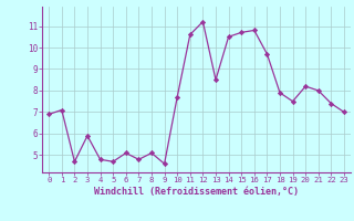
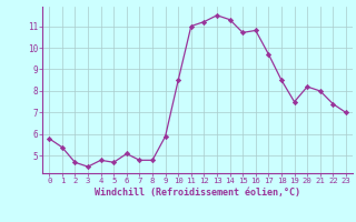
0: 6.9 -> 5.8
1: 7.1 -> 5.4
3: 5.9 -> 4.5
8: 5.1 -> 4.8
9: 4.6 -> 5.9
10: 7.7 -> 8.5
11: 10.6 -> 11.0
13: 8.5 -> 11.5
14: 10.5 -> 11.3
18: 7.9 -> 8.5
